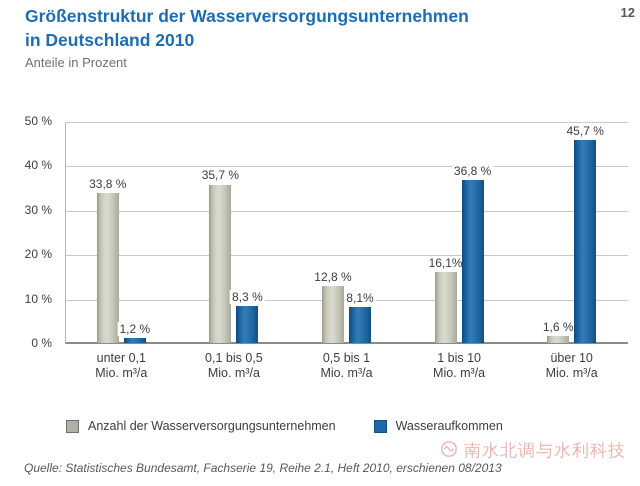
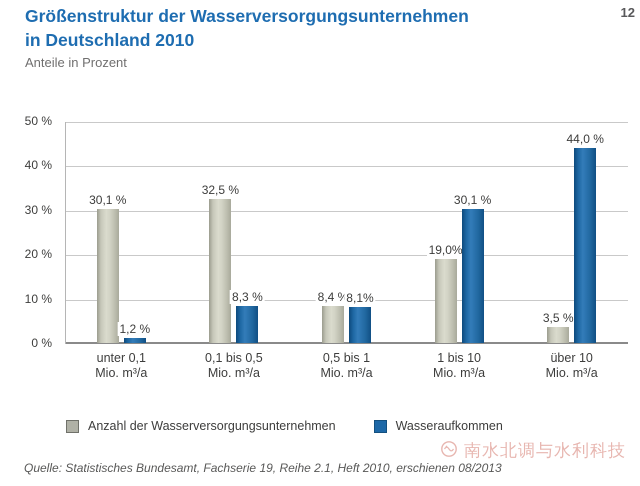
Anzahl der Wasserversorgungsunternehmen/unter 0,1: 33,8 -> 30,1
Anzahl der Wasserversorgungsunternehmen/0,1 bis 0,5: 35,7 -> 32,5
Anzahl der Wasserversorgungsunternehmen/0,5 bis 1: 12,8 -> 8,4
Anzahl der Wasserversorgungsunternehmen/1 bis 10: 16,1% -> 19,0%
Wasseraufkommen/1 bis 10: 36,8 -> 30,1
Anzahl der Wasserversorgungsunternehmen/über 10: 1,6 -> 3,5
Wasseraufkommen/über 10: 45,7 -> 44,0
